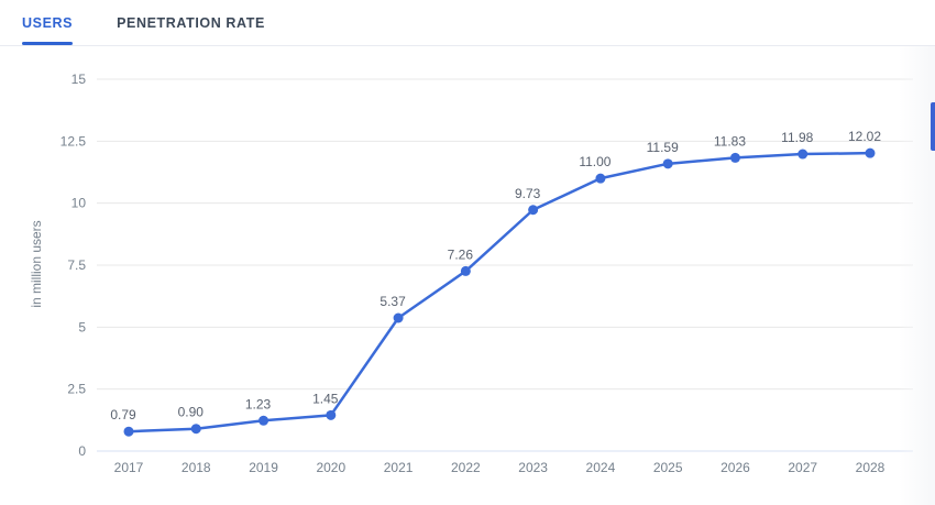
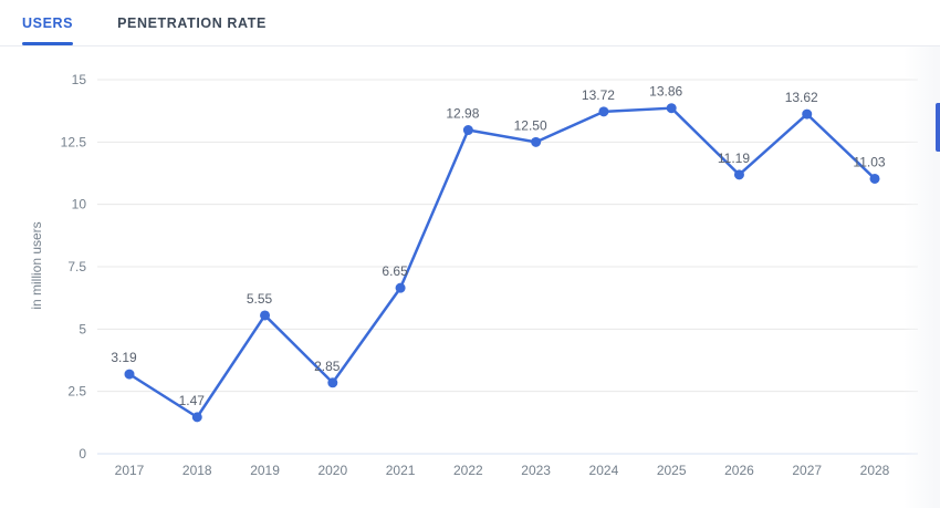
2017: 0.79 -> 3.19
2018: 0.90 -> 1.47
2019: 1.23 -> 5.55
2020: 1.45 -> 2.85
2021: 5.37 -> 6.65
2022: 7.26 -> 12.98
2023: 9.73 -> 12.50
2024: 11.00 -> 13.72
2025: 11.59 -> 13.86
2026: 11.83 -> 11.19
2027: 11.98 -> 13.62
2028: 12.02 -> 11.03
